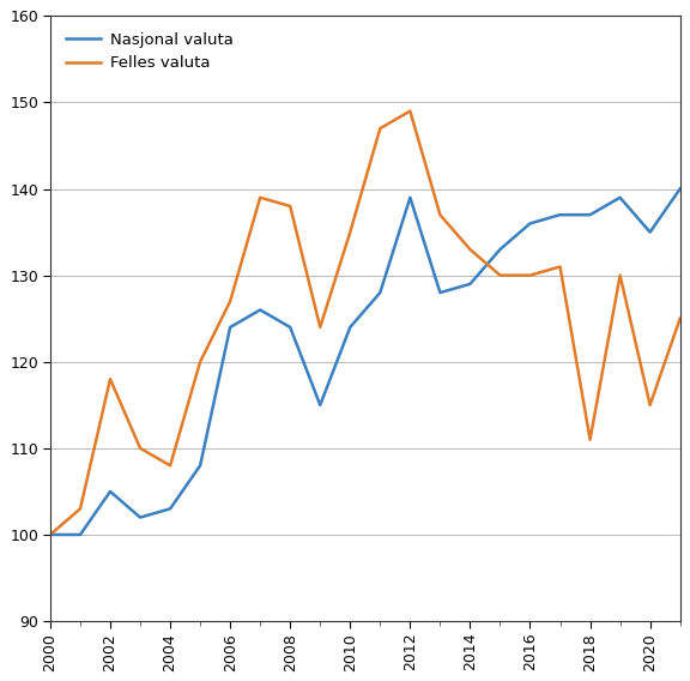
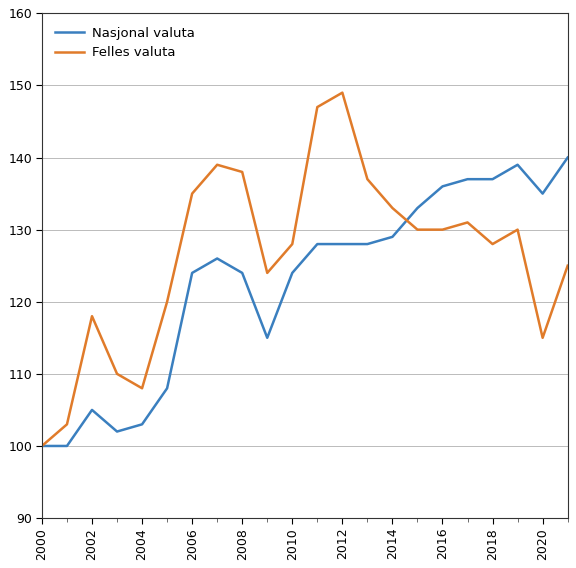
Felles valuta/2006: 127 -> 135
Felles valuta/2010: 135 -> 128
Nasjonal valuta/2012: 139 -> 128
Felles valuta/2018: 111 -> 128
